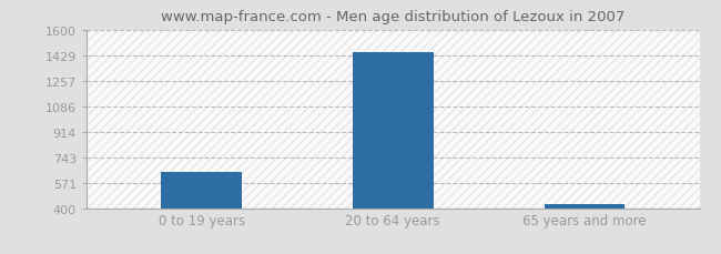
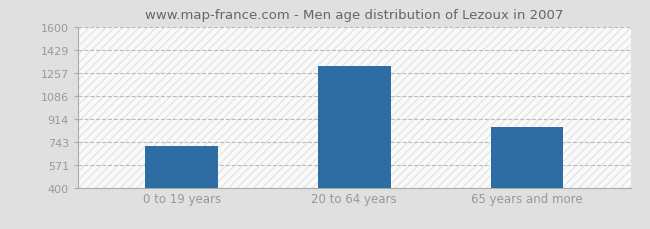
0 to 19 years: 640 -> 710
20 to 64 years: 1450 -> 1310
65 years and more: 430 -> 850
